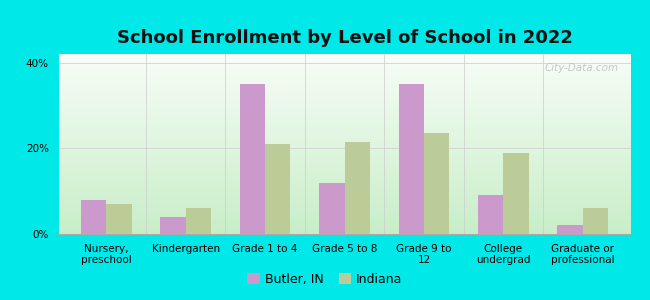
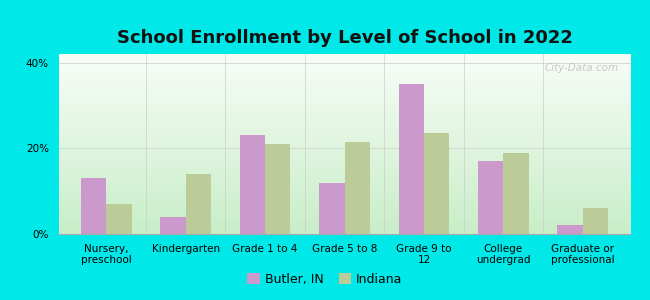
Butler, IN/Nursery, preschool: 8% -> 13%
Indiana/Kindergarten: 6.0% -> 14.0%
Butler, IN/Grade 1 to 4: 35% -> 23%
Butler, IN/College undergrad: 9% -> 17%
